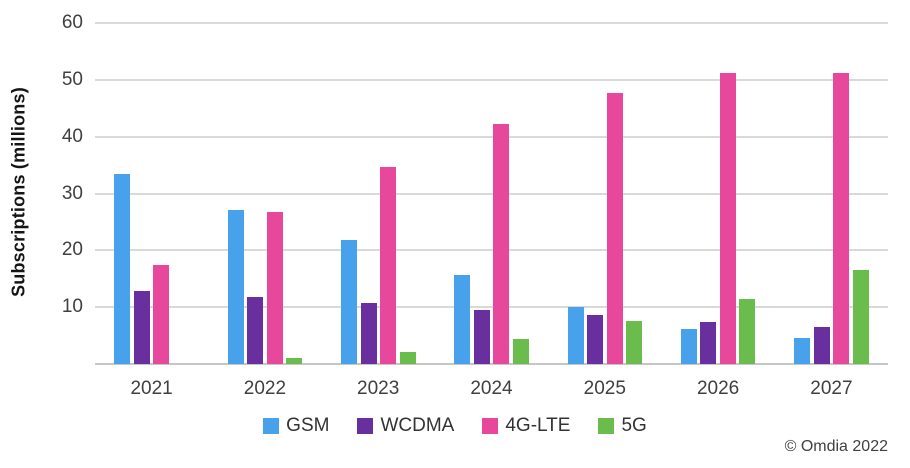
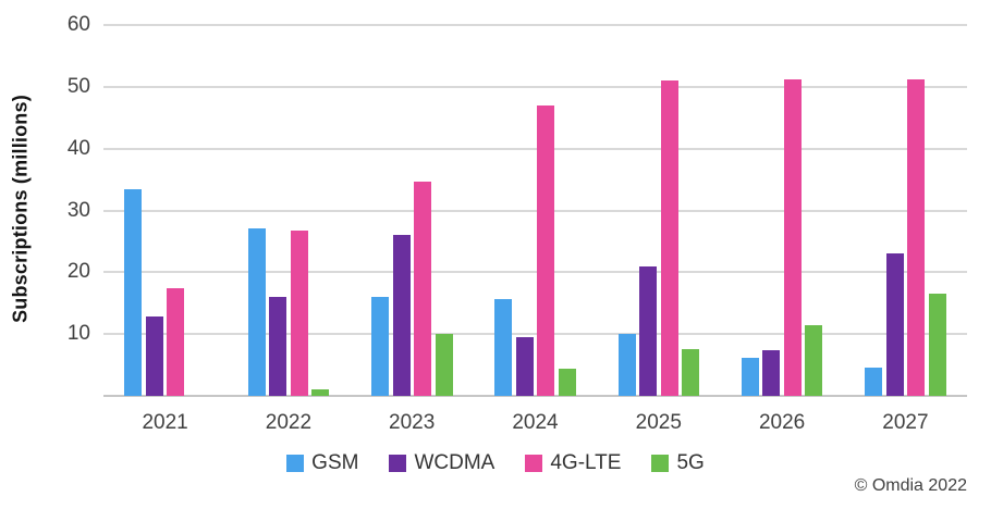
WCDMA/2022: 12 -> 16
GSM/2023: 22 -> 16
WCDMA/2023: 11 -> 26
5G/2023: 2 -> 10
4G-LTE/2024: 42 -> 47
WCDMA/2025: 9 -> 21
4G-LTE/2025: 48 -> 51
WCDMA/2027: 6 -> 23
